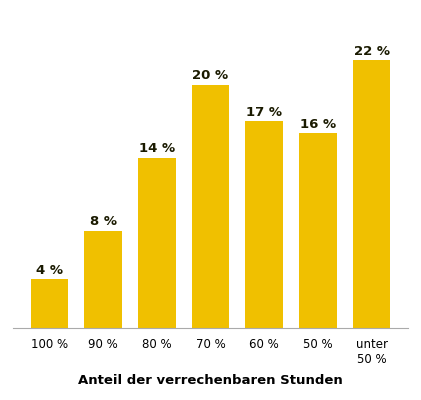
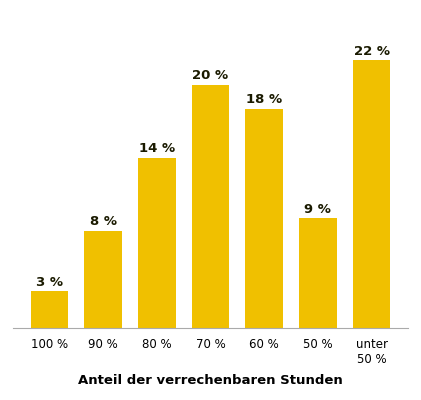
100 %: 4 -> 3
60 %: 17 -> 18
50 %: 16 -> 9
